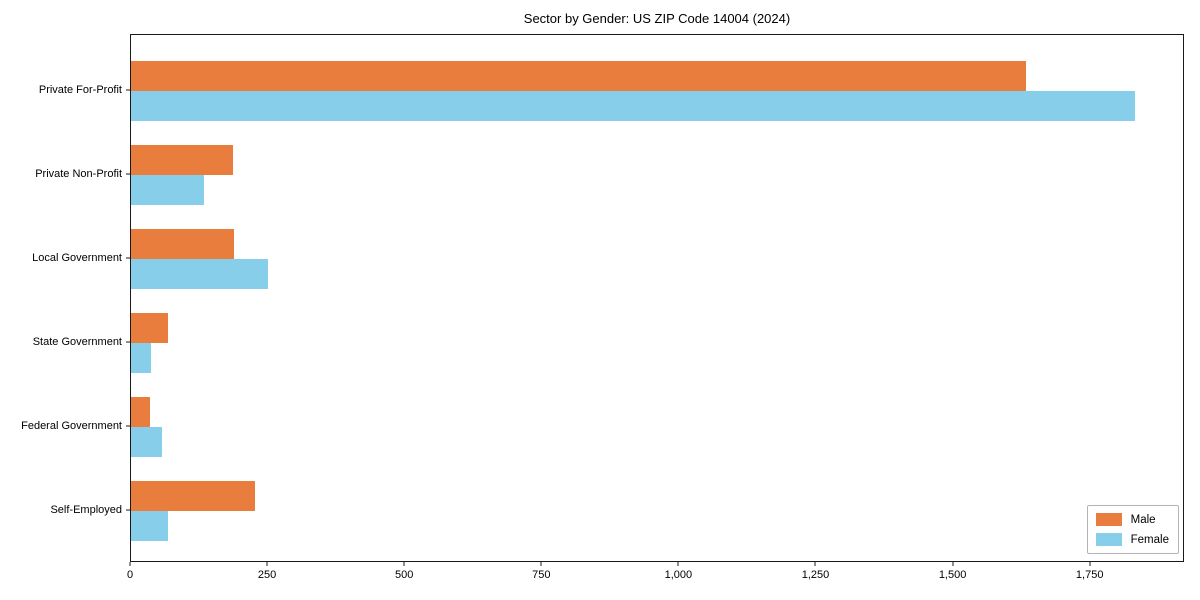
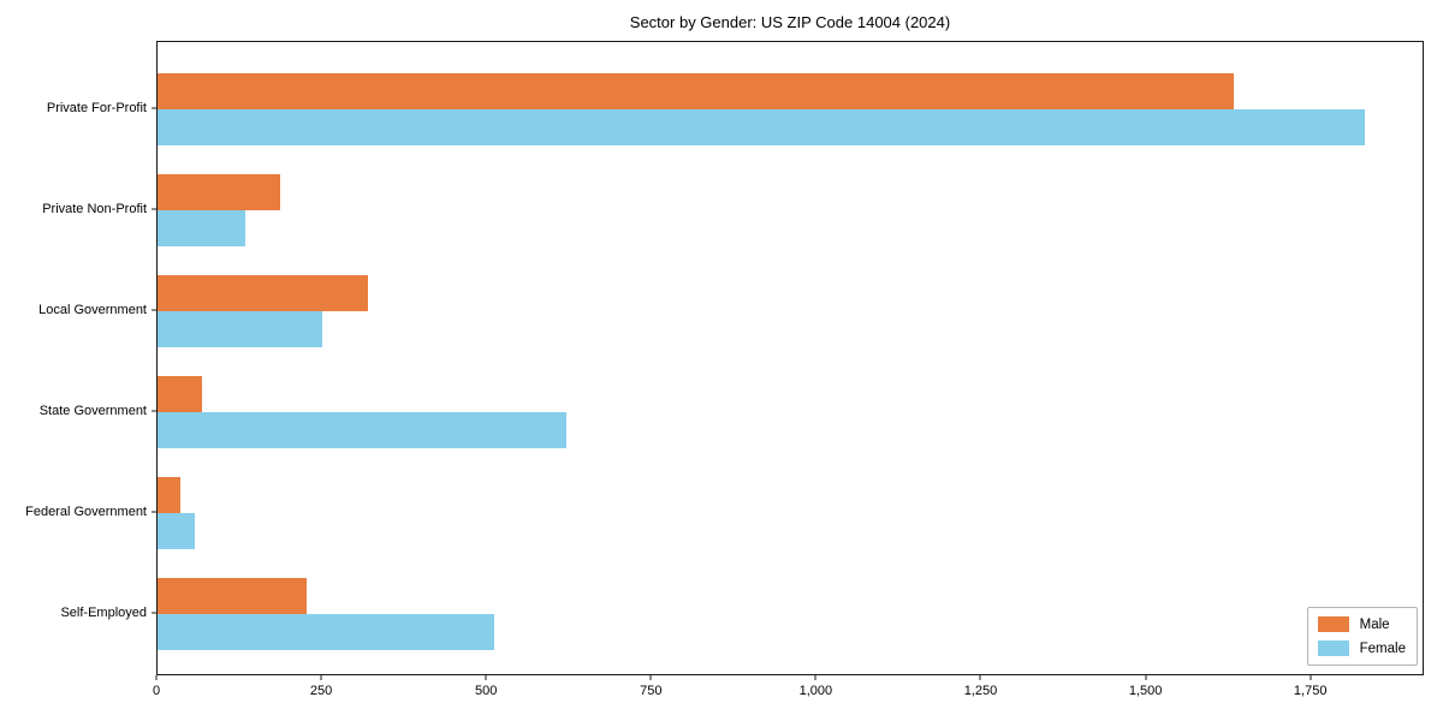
Male/Local Government: 190 -> 320
Female/State Government: 40 -> 620
Female/Self-Employed: 70 -> 510
